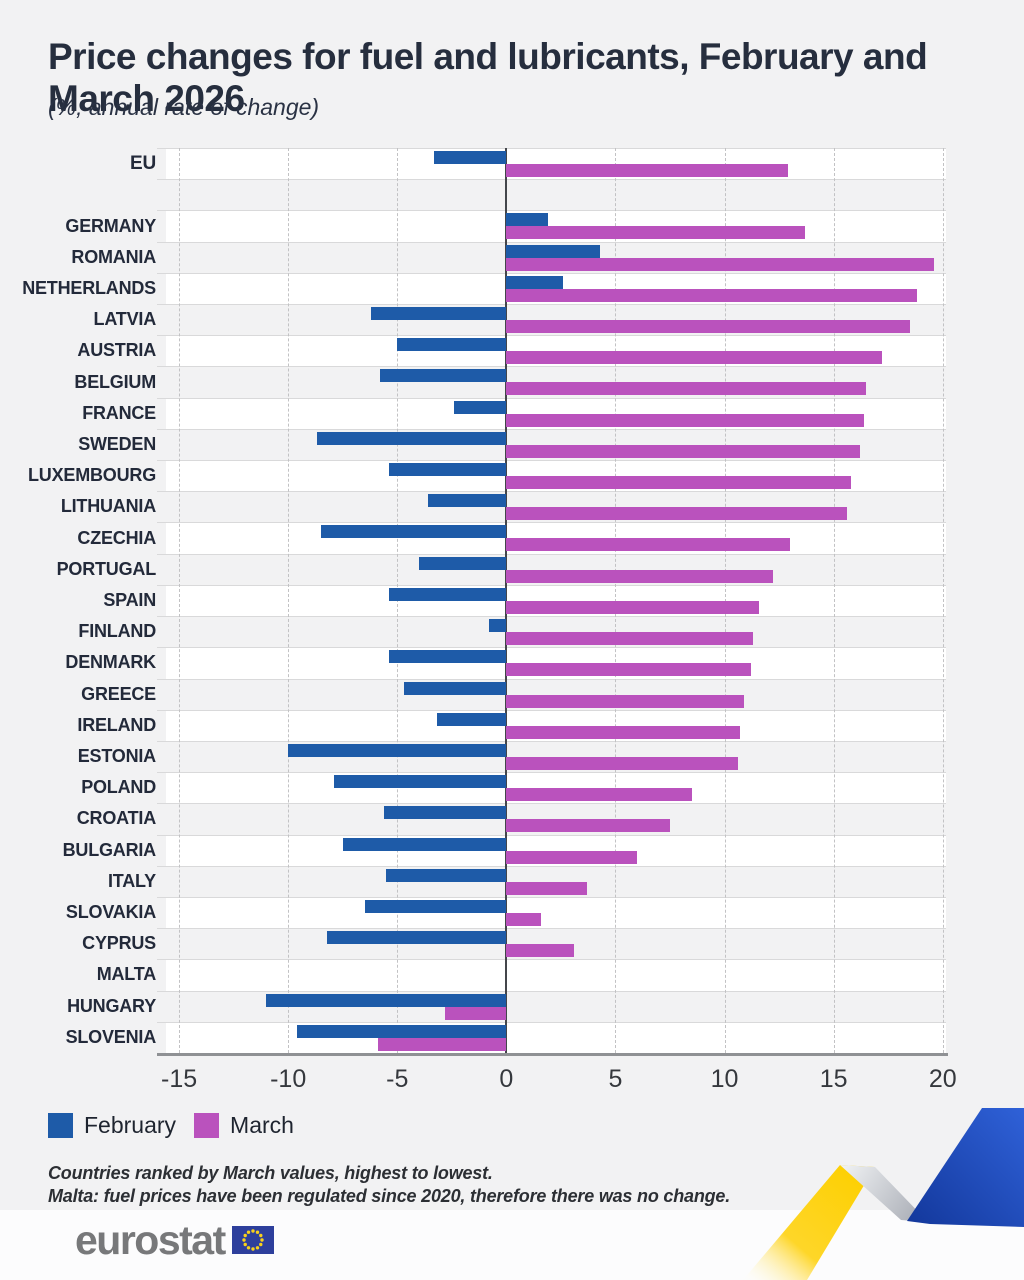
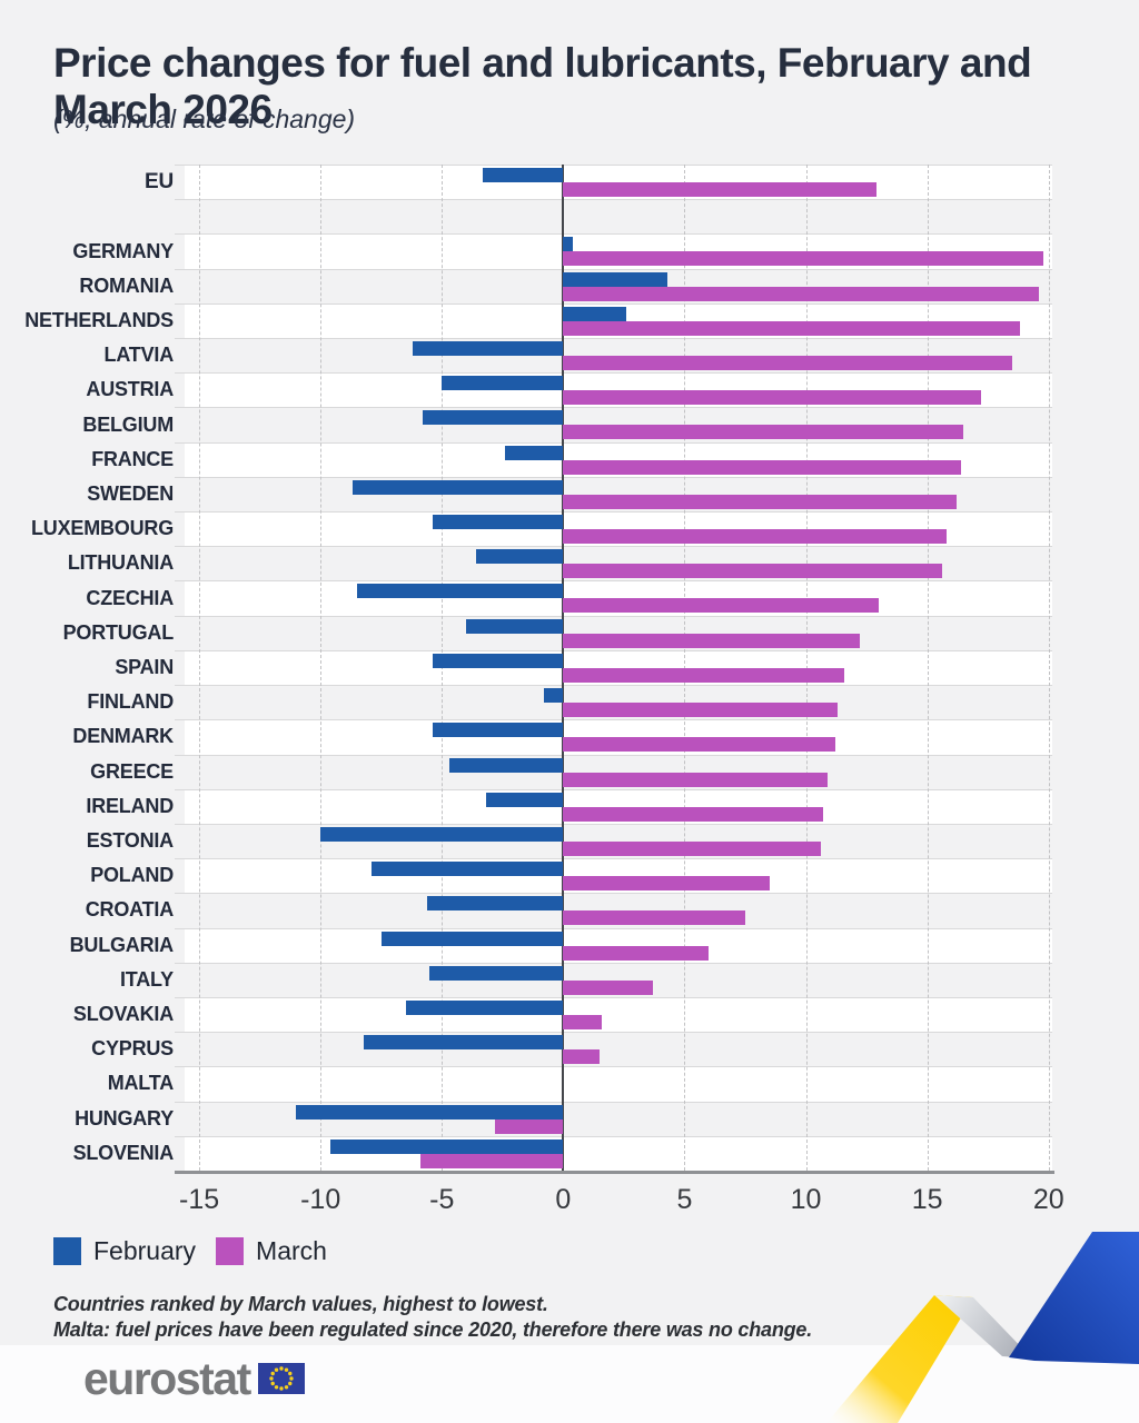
February/GERMANY: 1.9 -> 0.4
March/GERMANY: 13.7 -> 19.8
March/CYPRUS: 3.1 -> 1.5
